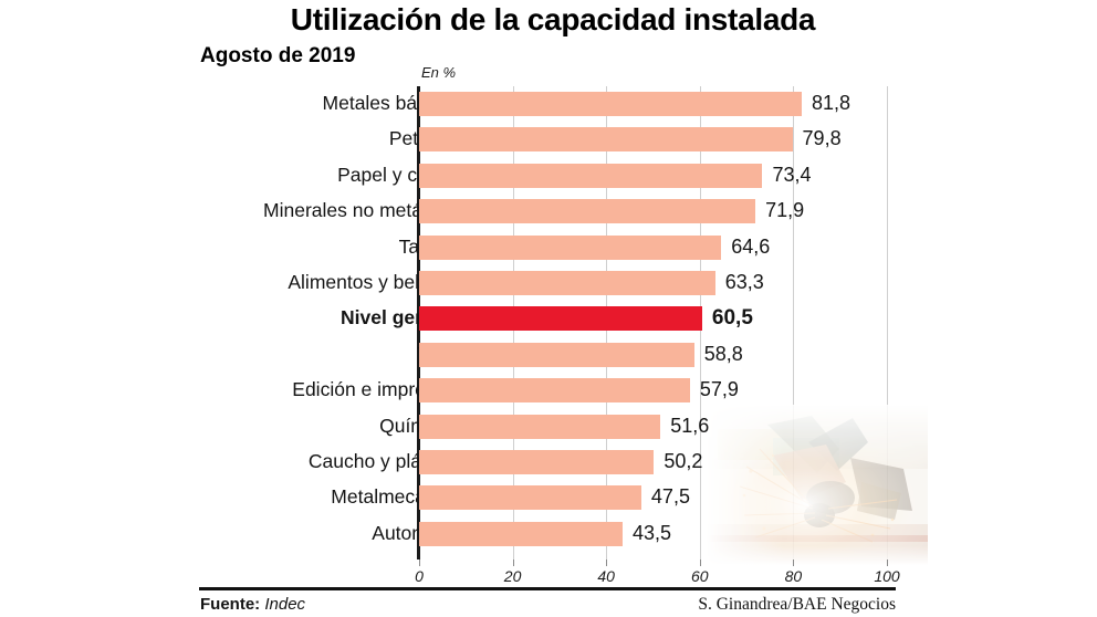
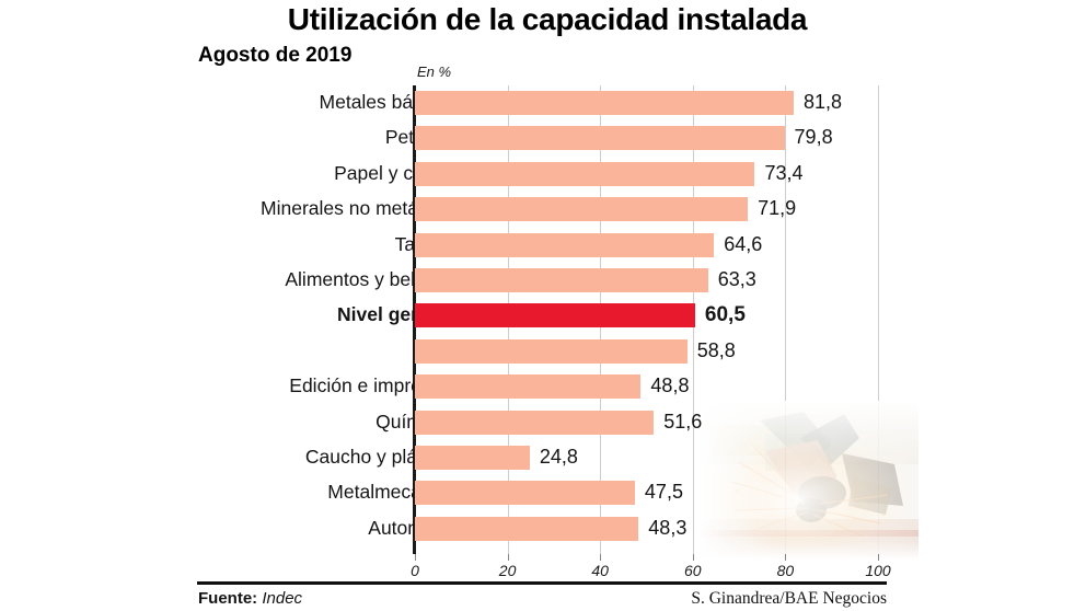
Edición e impresión: 57,9 -> 48,8
Caucho y plástico: 50,2 -> 24,8
Automotor: 43,5 -> 48,3
